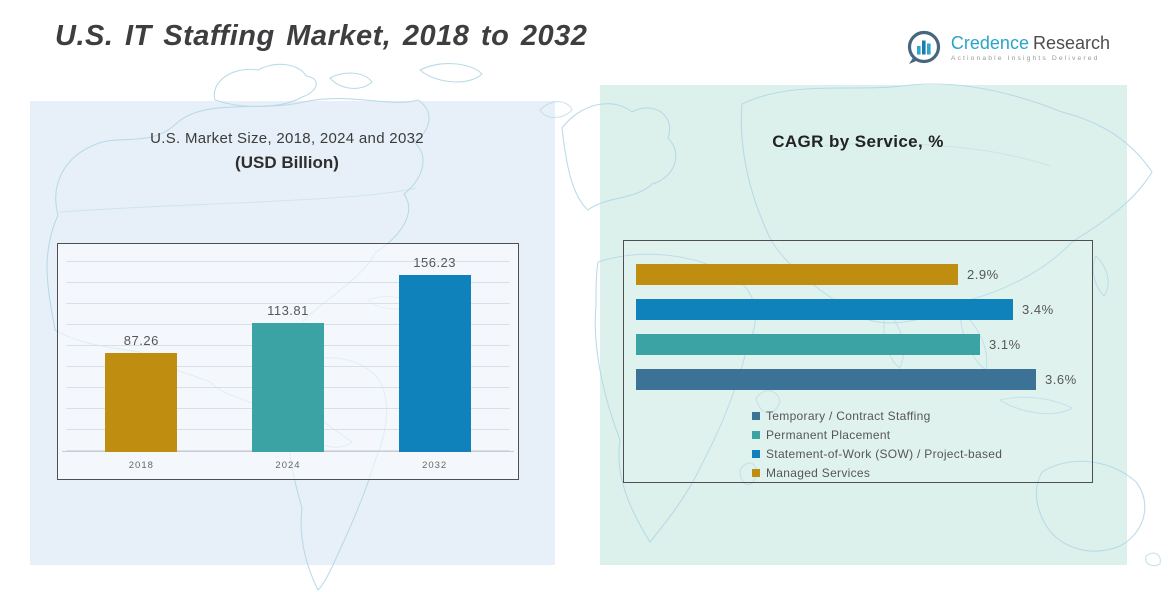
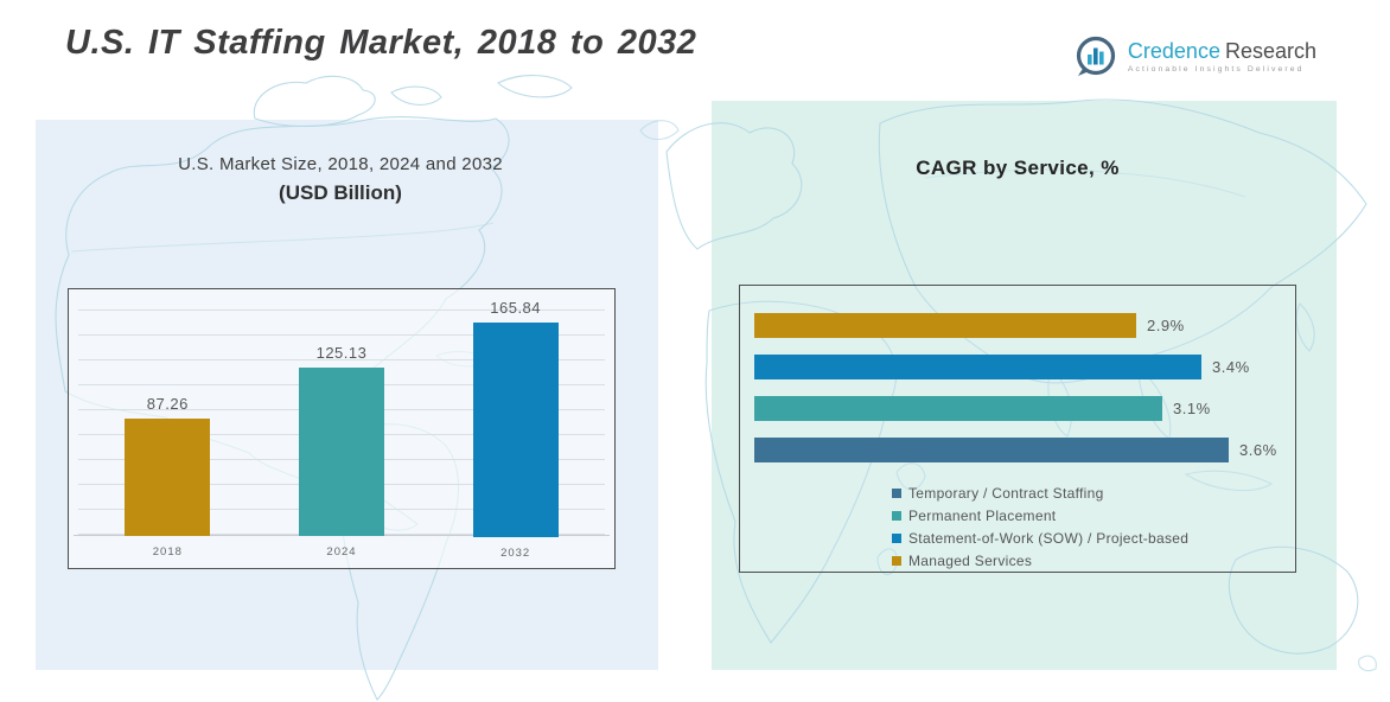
U.S. Market Size, 2018, 2024 and 2032 (USD Billion)/2024: 113.81 -> 125.13
U.S. Market Size, 2018, 2024 and 2032 (USD Billion)/2032: 156.23 -> 165.84
